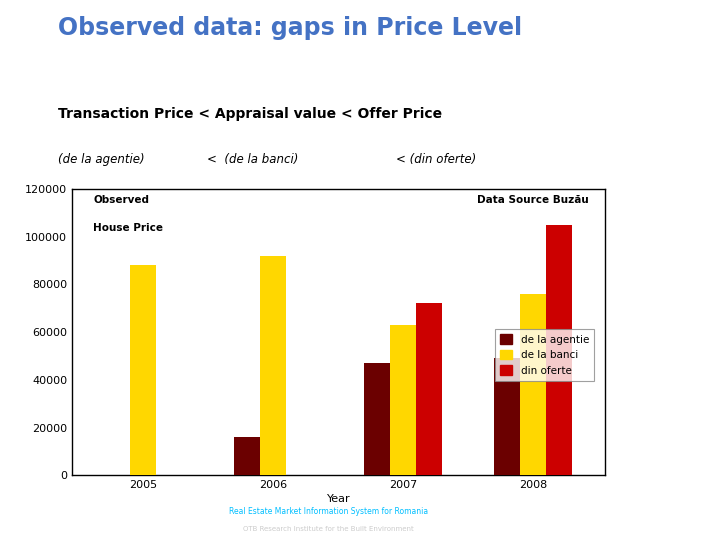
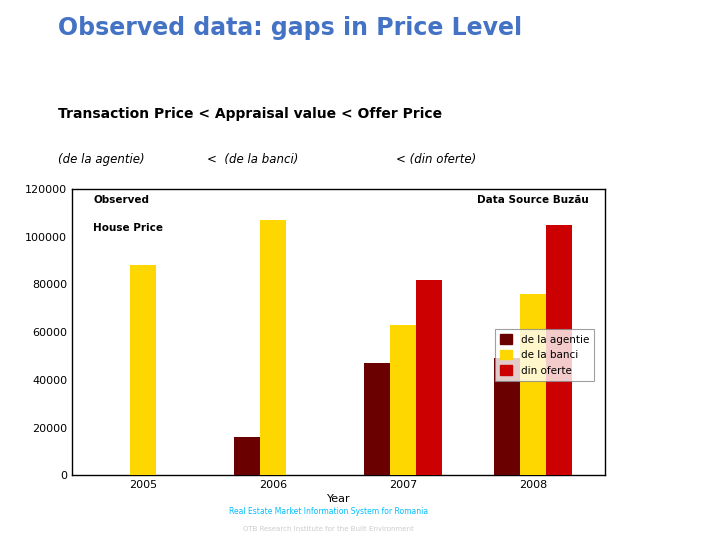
de la banci/2006: 92000 -> 107000
din oferte/2007: 72000 -> 82000
